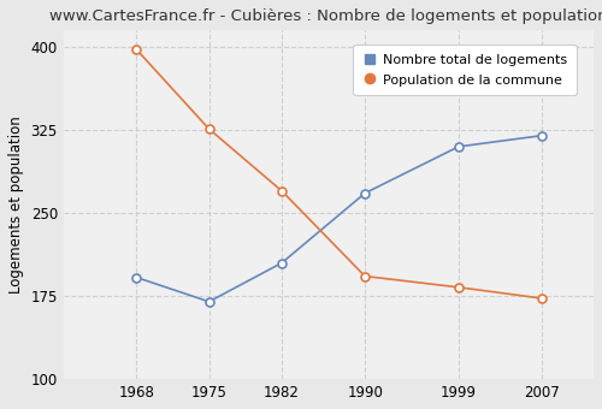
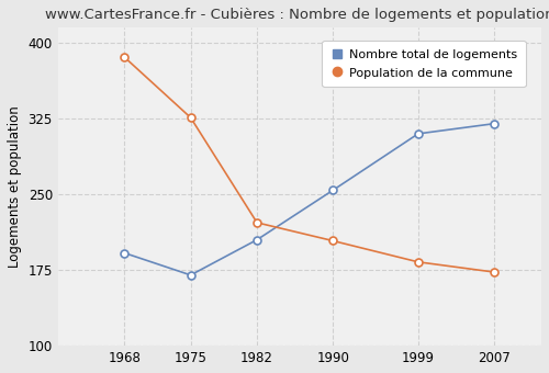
Population de la commune/1968: 398 -> 386
Population de la commune/1982: 270 -> 222
Nombre total de logements/1990: 268 -> 254
Population de la commune/1990: 193 -> 204
